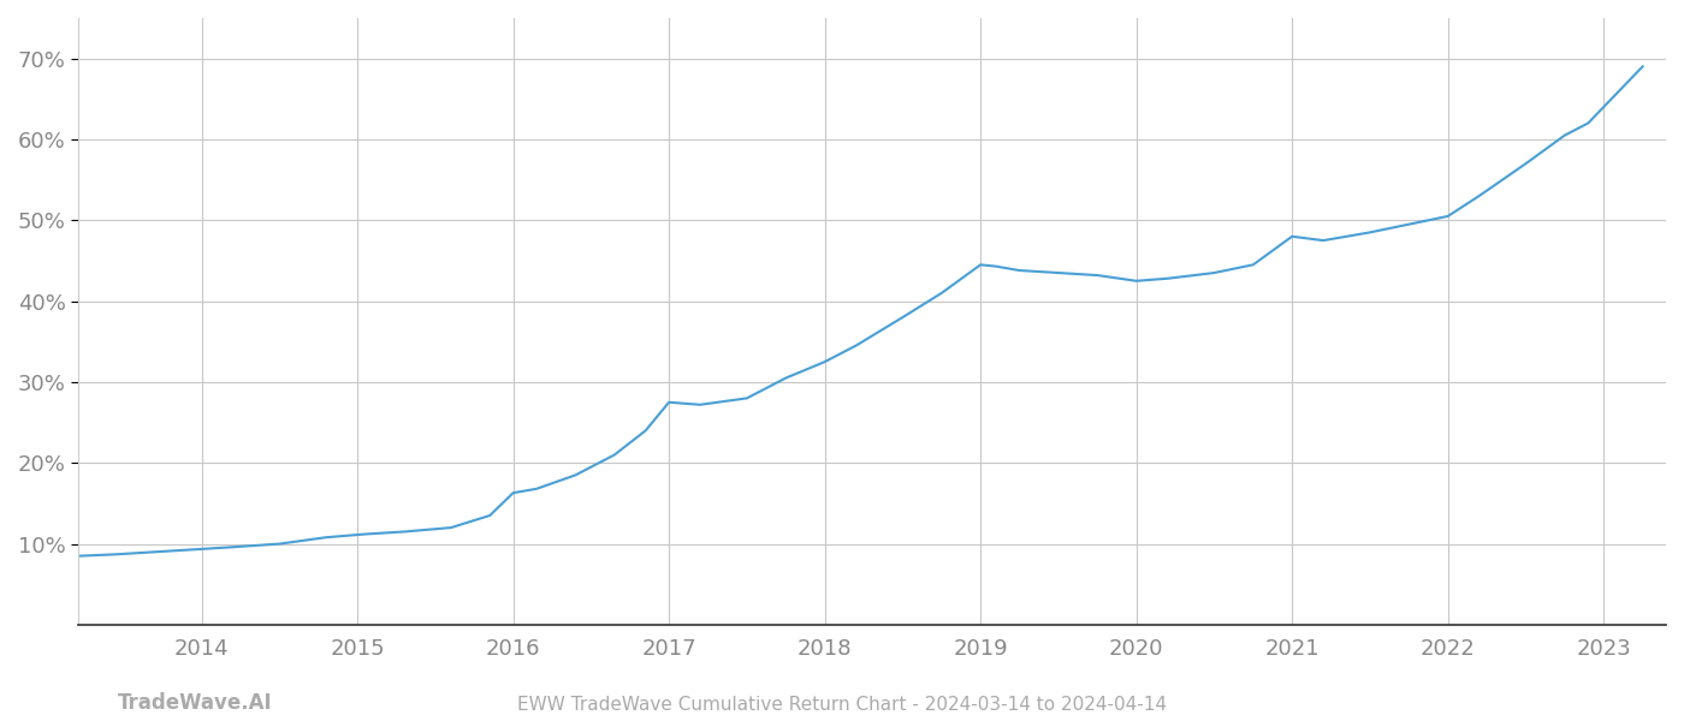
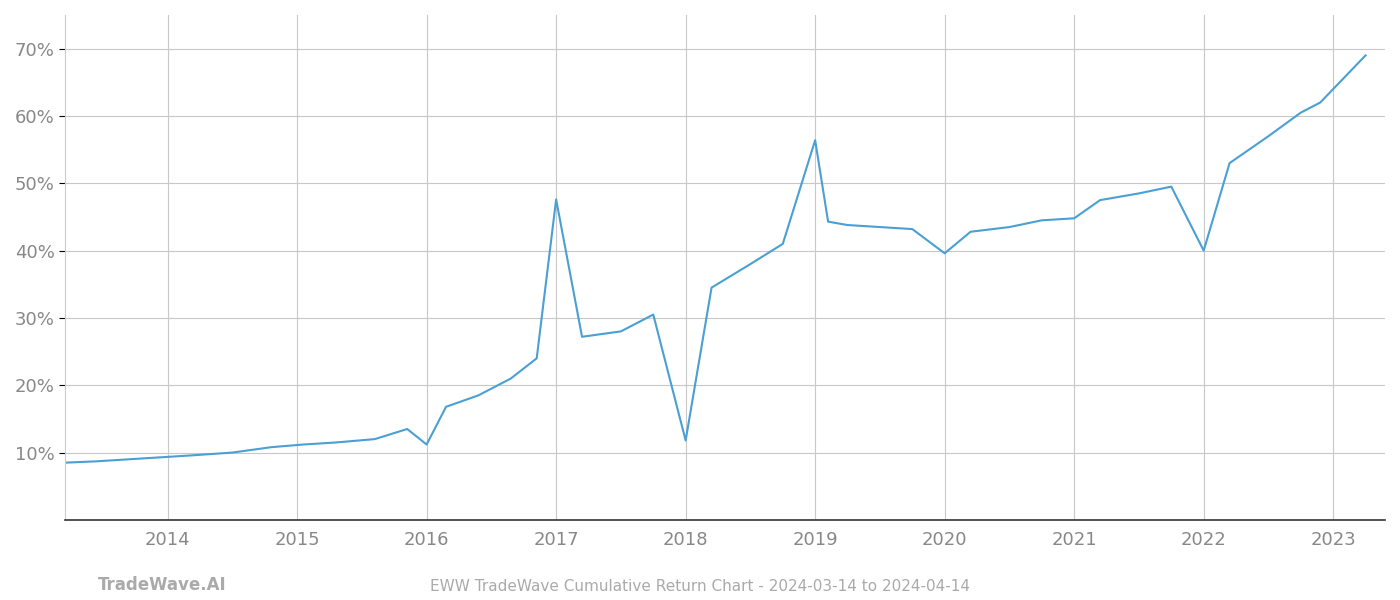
2016: 16.3% -> 11.2%
2017: 27.5% -> 47.6%
2018: 32.5% -> 11.8%
2019: 44.5% -> 56.4%
2020: 42.5% -> 39.6%
2021: 48.0% -> 44.8%
2022: 50.5% -> 40.0%
